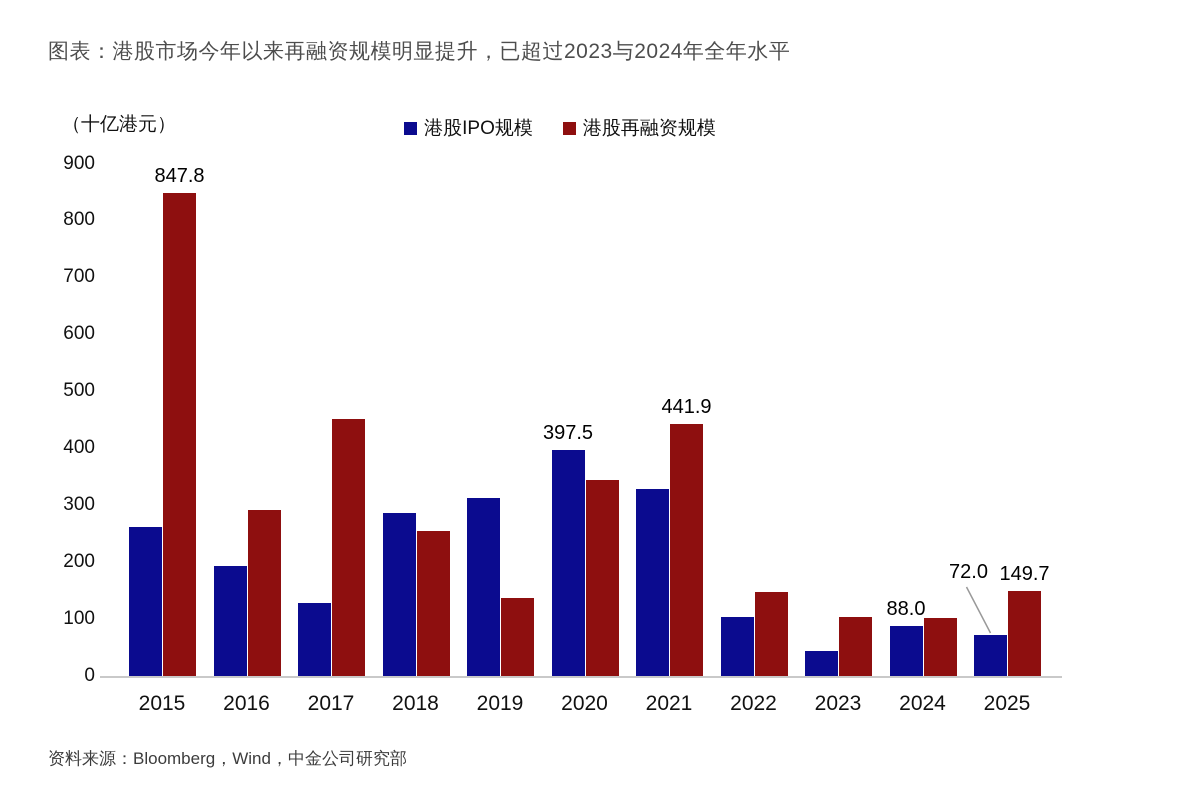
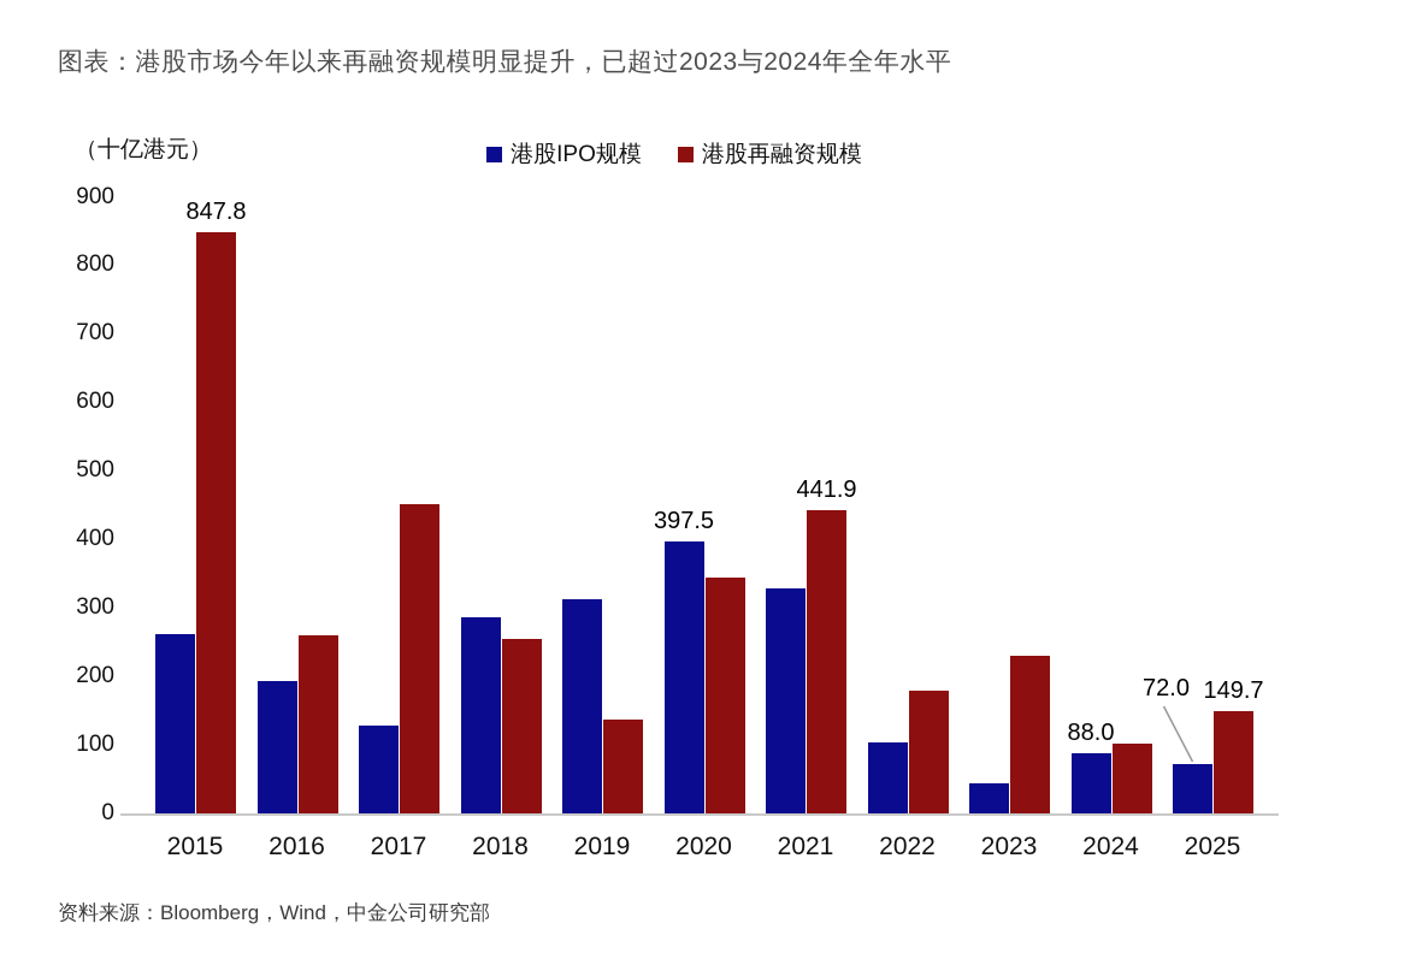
港股再融资规模/2016: 290 -> 260
港股再融资规模/2022: 150 -> 180
港股再融资规模/2023: 100 -> 230
